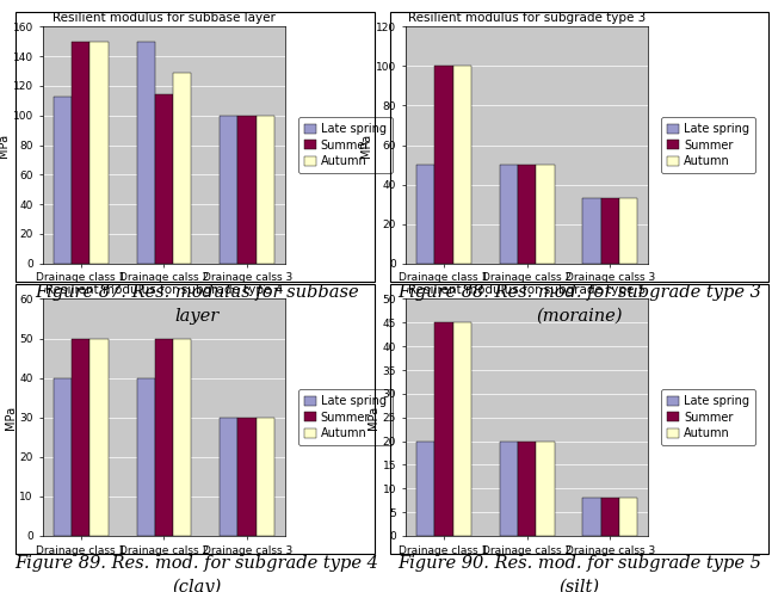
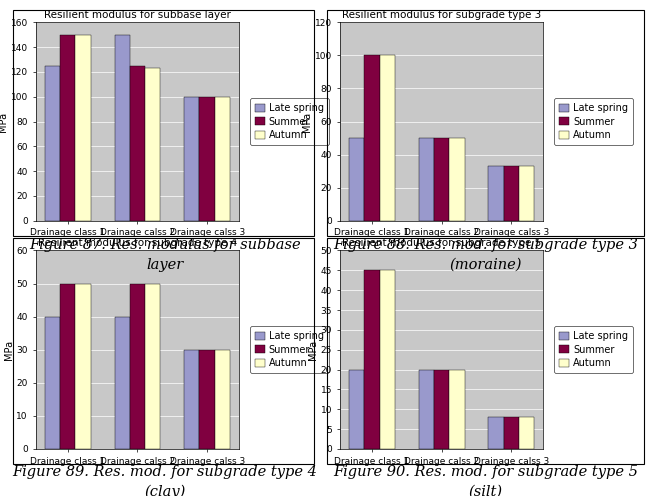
Resilient modulus for subbase layer/Late spring/Drainage class 1: 113 -> 125
Resilient modulus for subbase layer/Summer/Drainage calss 2: 114 -> 125
Resilient modulus for subbase layer/Autumn/Drainage calss 2: 129 -> 123
